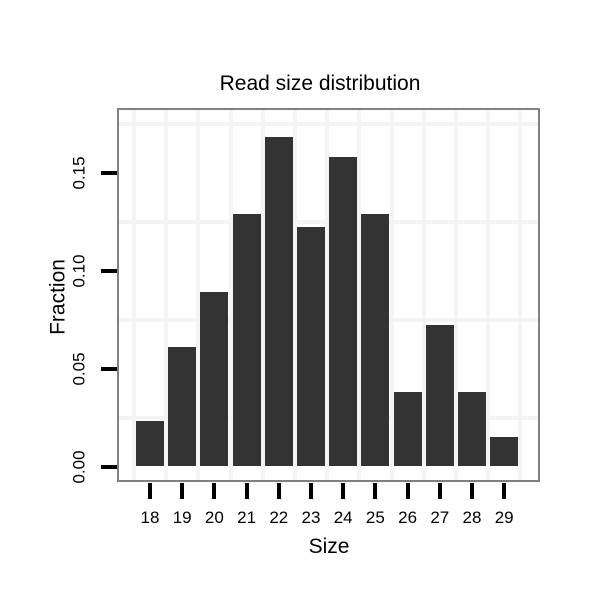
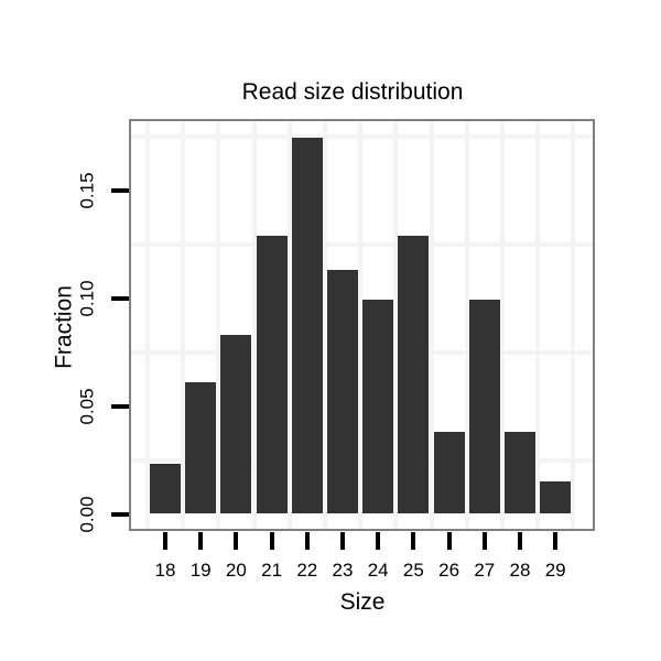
20: 0.089 -> 0.083
22: 0.168 -> 0.174
23: 0.122 -> 0.113
24: 0.158 -> 0.099
27: 0.072 -> 0.099
